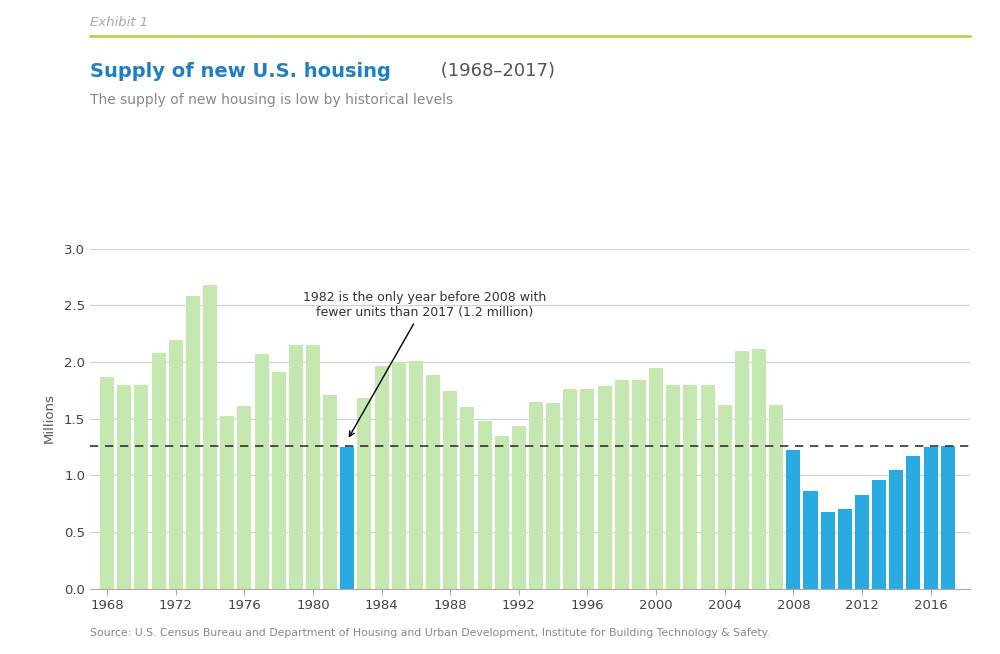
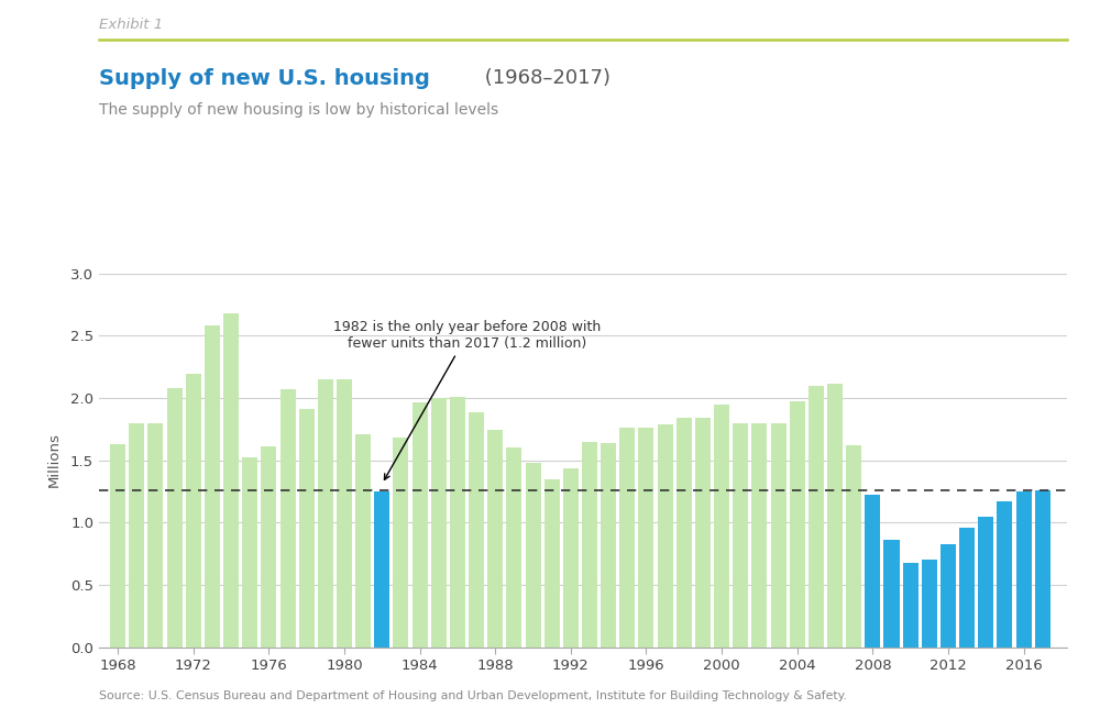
1968: 1.87 -> 1.63
2004: 1.62 -> 1.97
